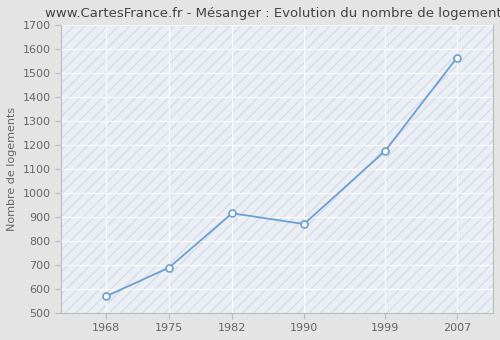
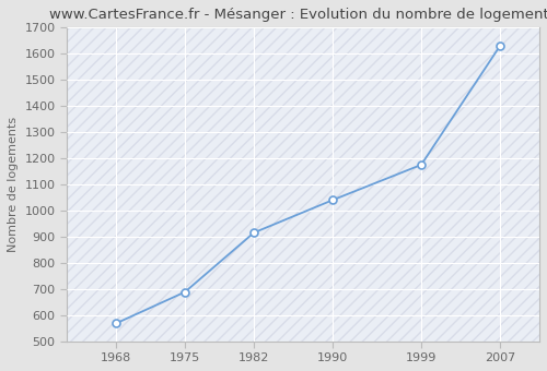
1990: 870 -> 1040
2007: 1565 -> 1630
